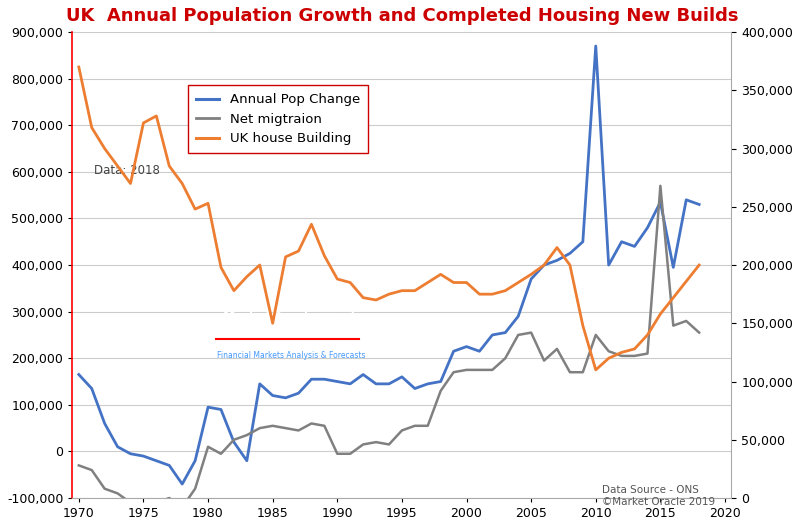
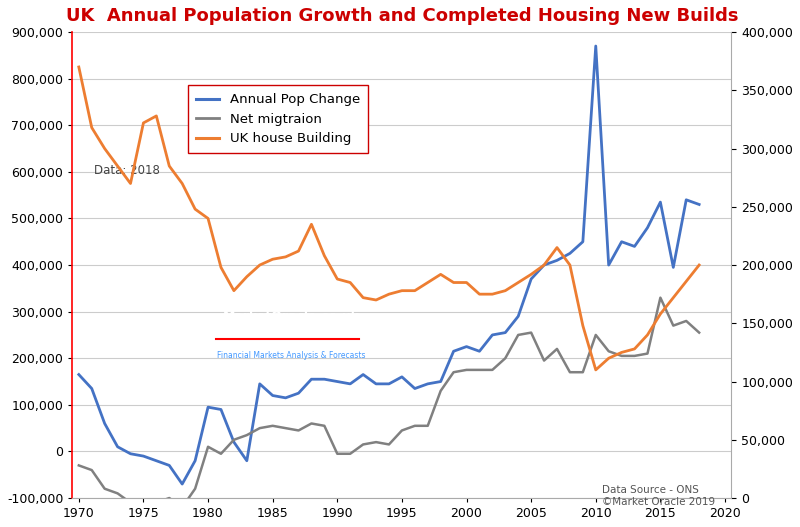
UK house Building/1980: 253,000 -> 240,000
UK house Building/1985: 150,000 -> 205,000
Net migtraion/2015: 570,000 -> 330,000
